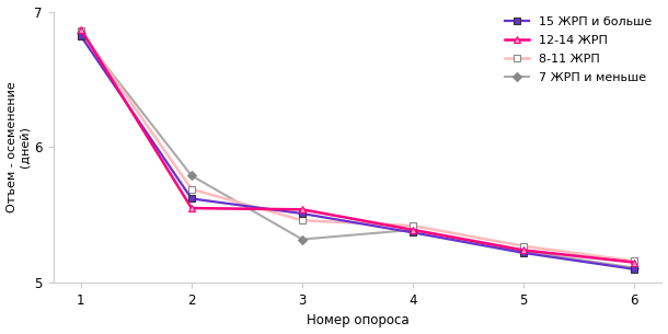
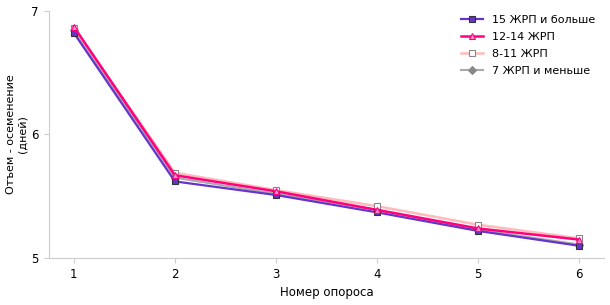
12-14 ЖРП/2: 5.55 -> 5.67
7 ЖРП и меньше/2: 5.79 -> 5.65
8-11 ЖРП/3: 5.46 -> 5.55
7 ЖРП и меньше/3: 5.32 -> 5.52
